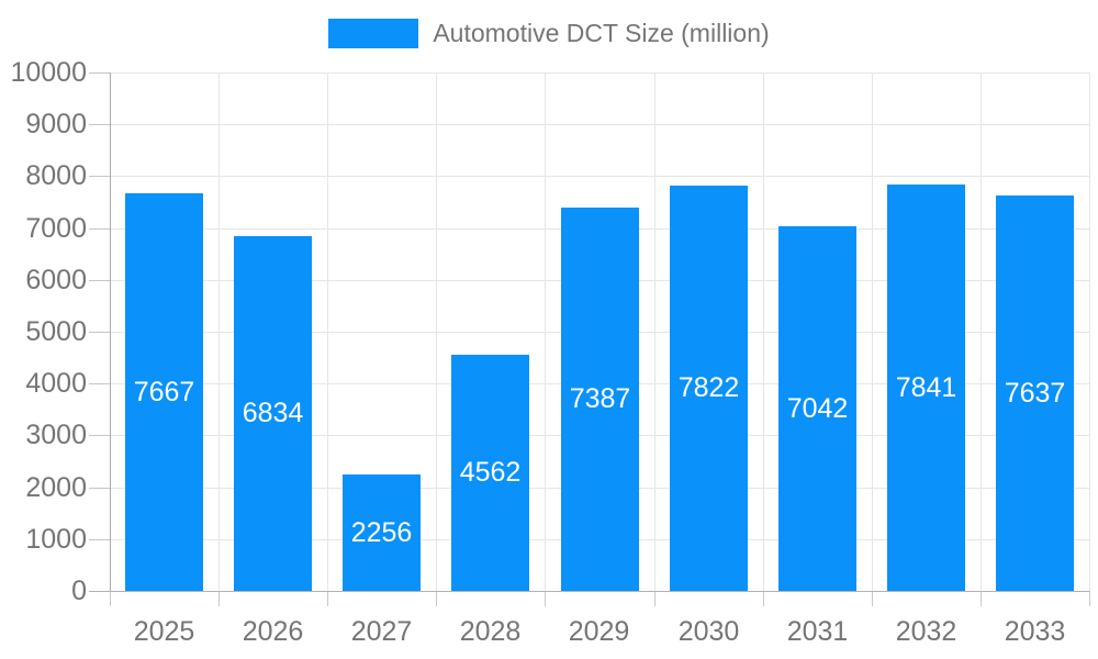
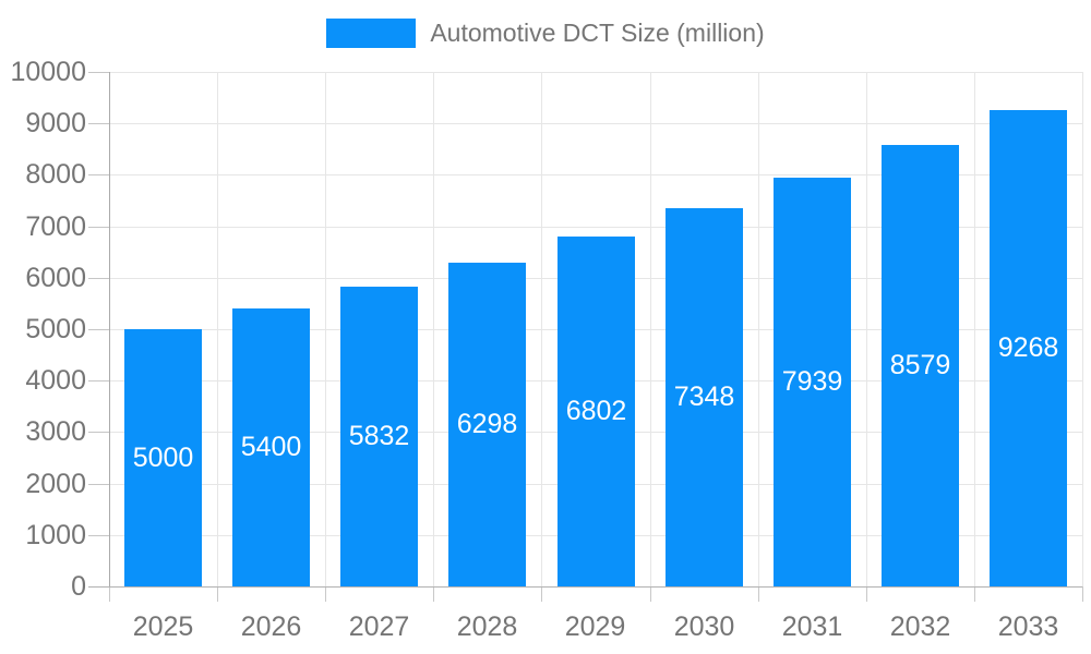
2025: 7667 -> 5000
2026: 6834 -> 5400
2027: 2256 -> 5832
2028: 4562 -> 6298
2029: 7387 -> 6802
2030: 7822 -> 7348
2031: 7042 -> 7939
2032: 7841 -> 8579
2033: 7637 -> 9268
